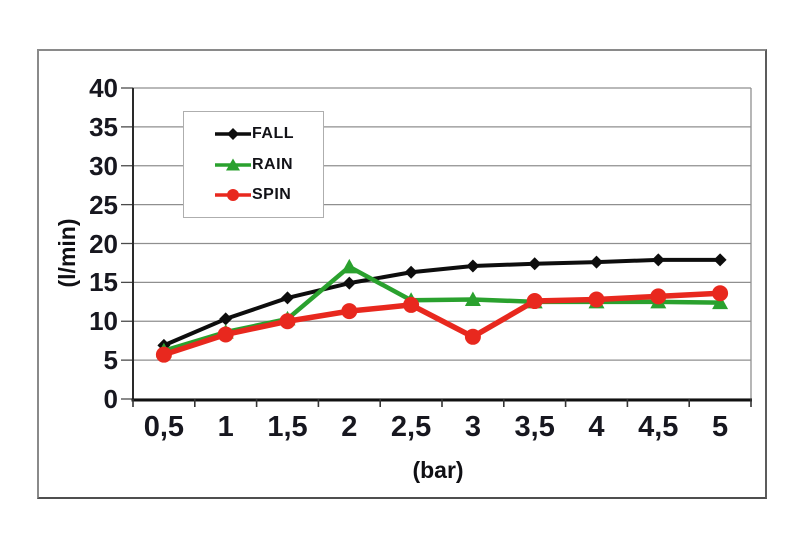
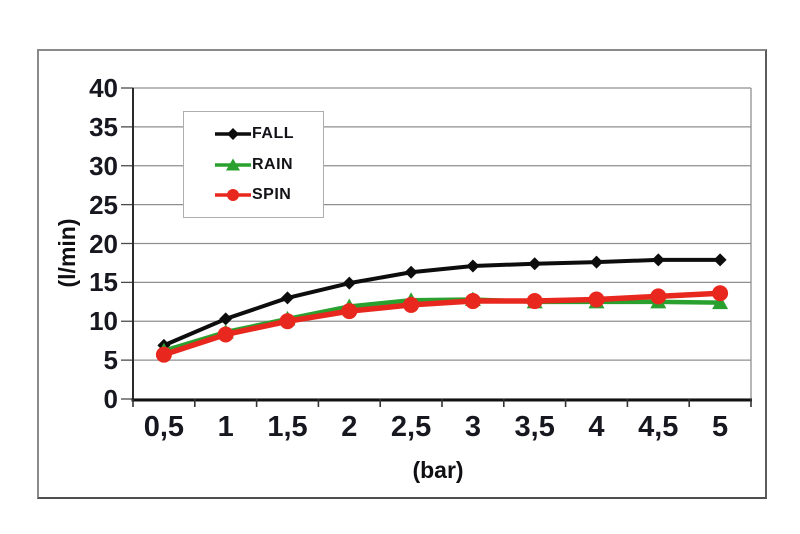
RAIN/2: 17 -> 12
SPIN/3: 8 -> 13
